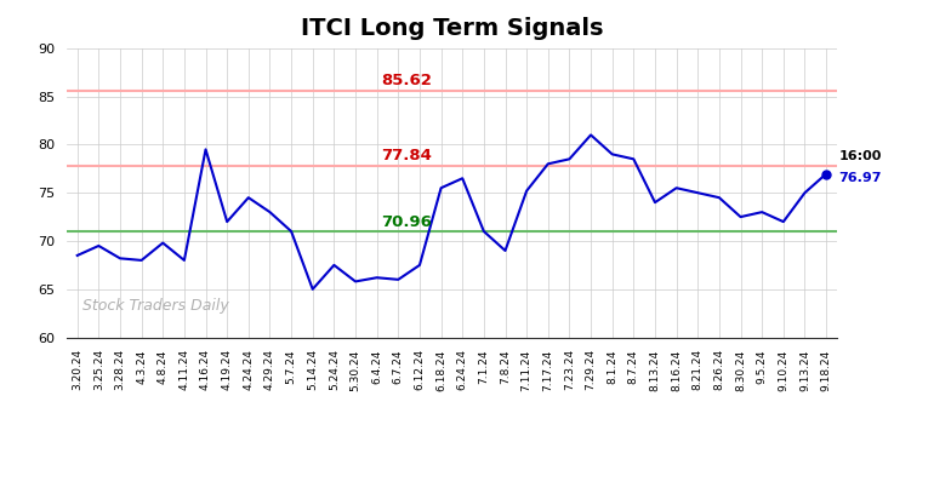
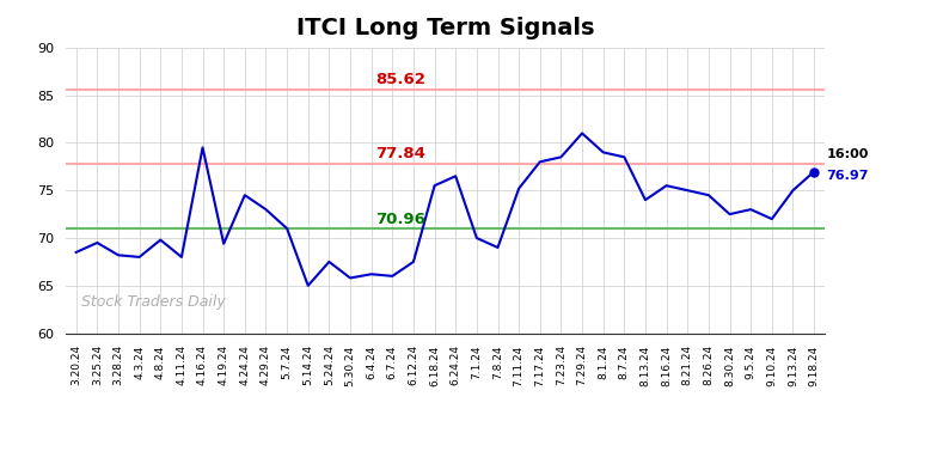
4.19.24: 72.0 -> 69.4
7.1.24: 71.0 -> 70.0
